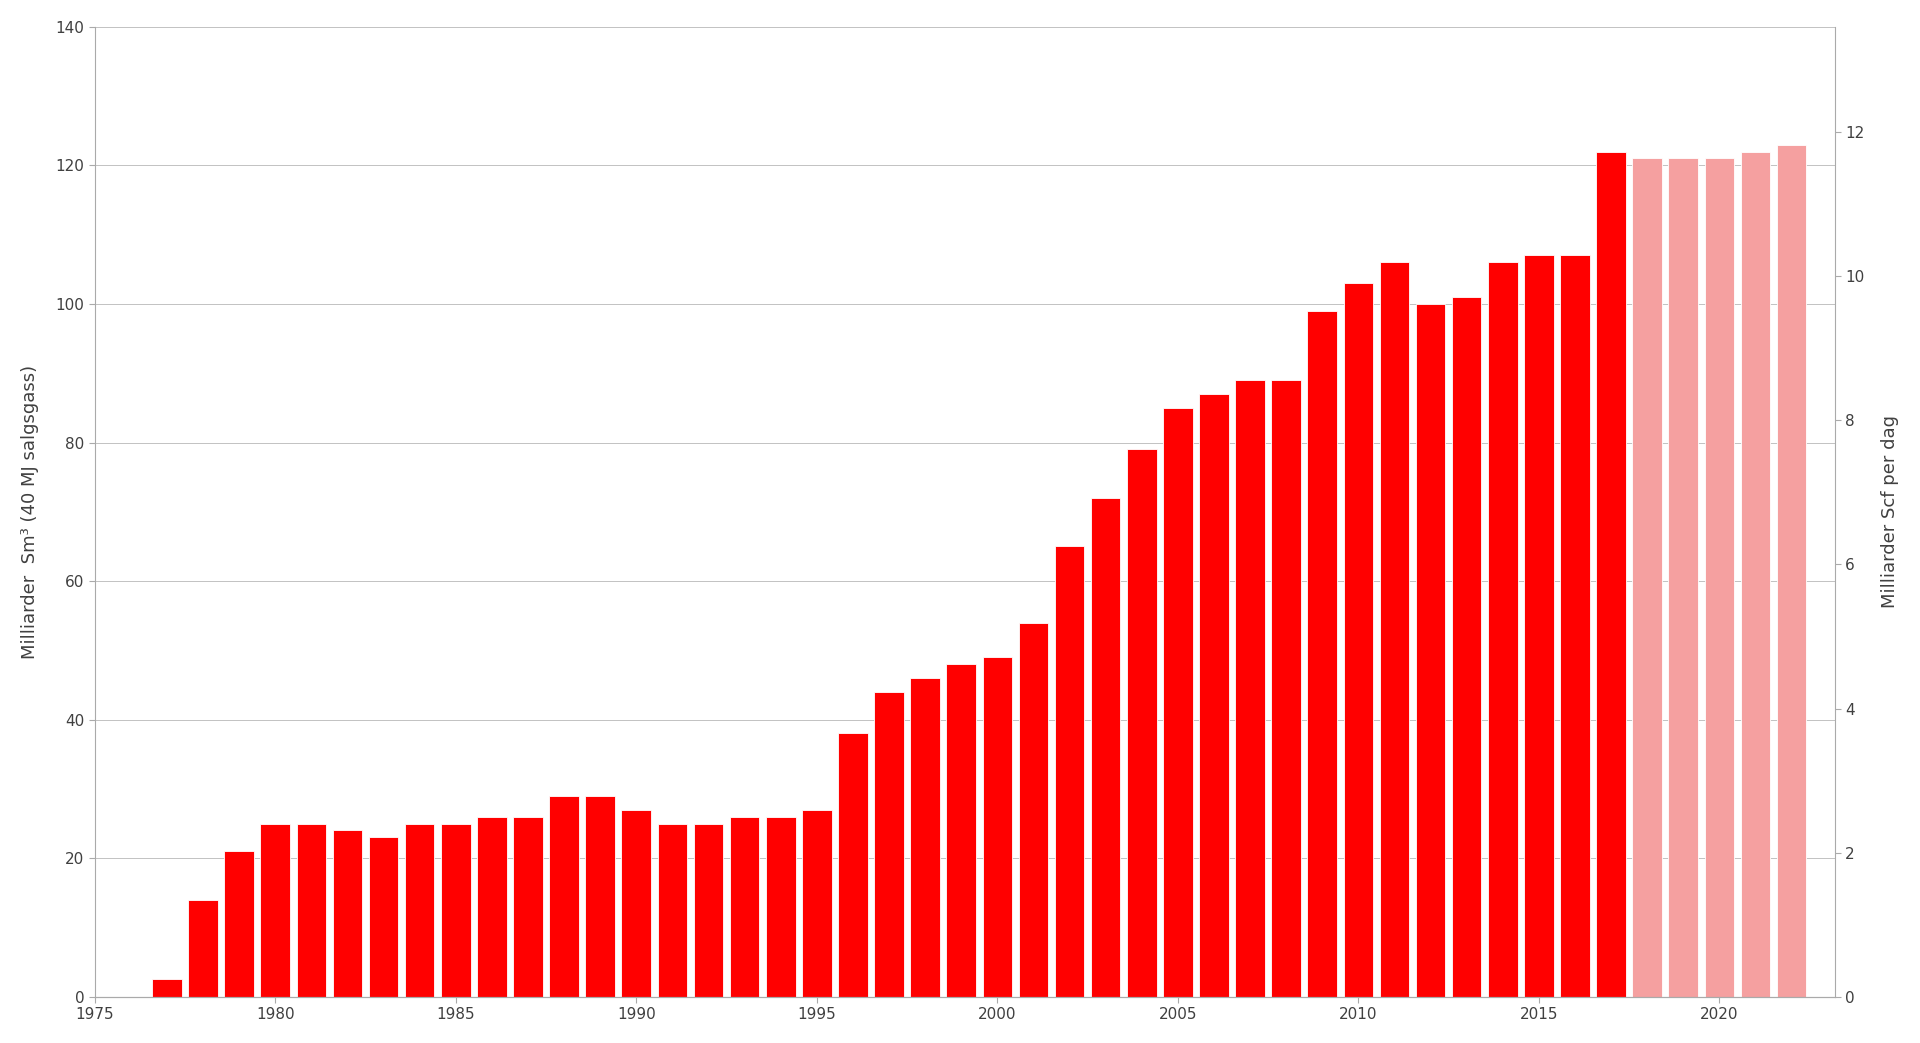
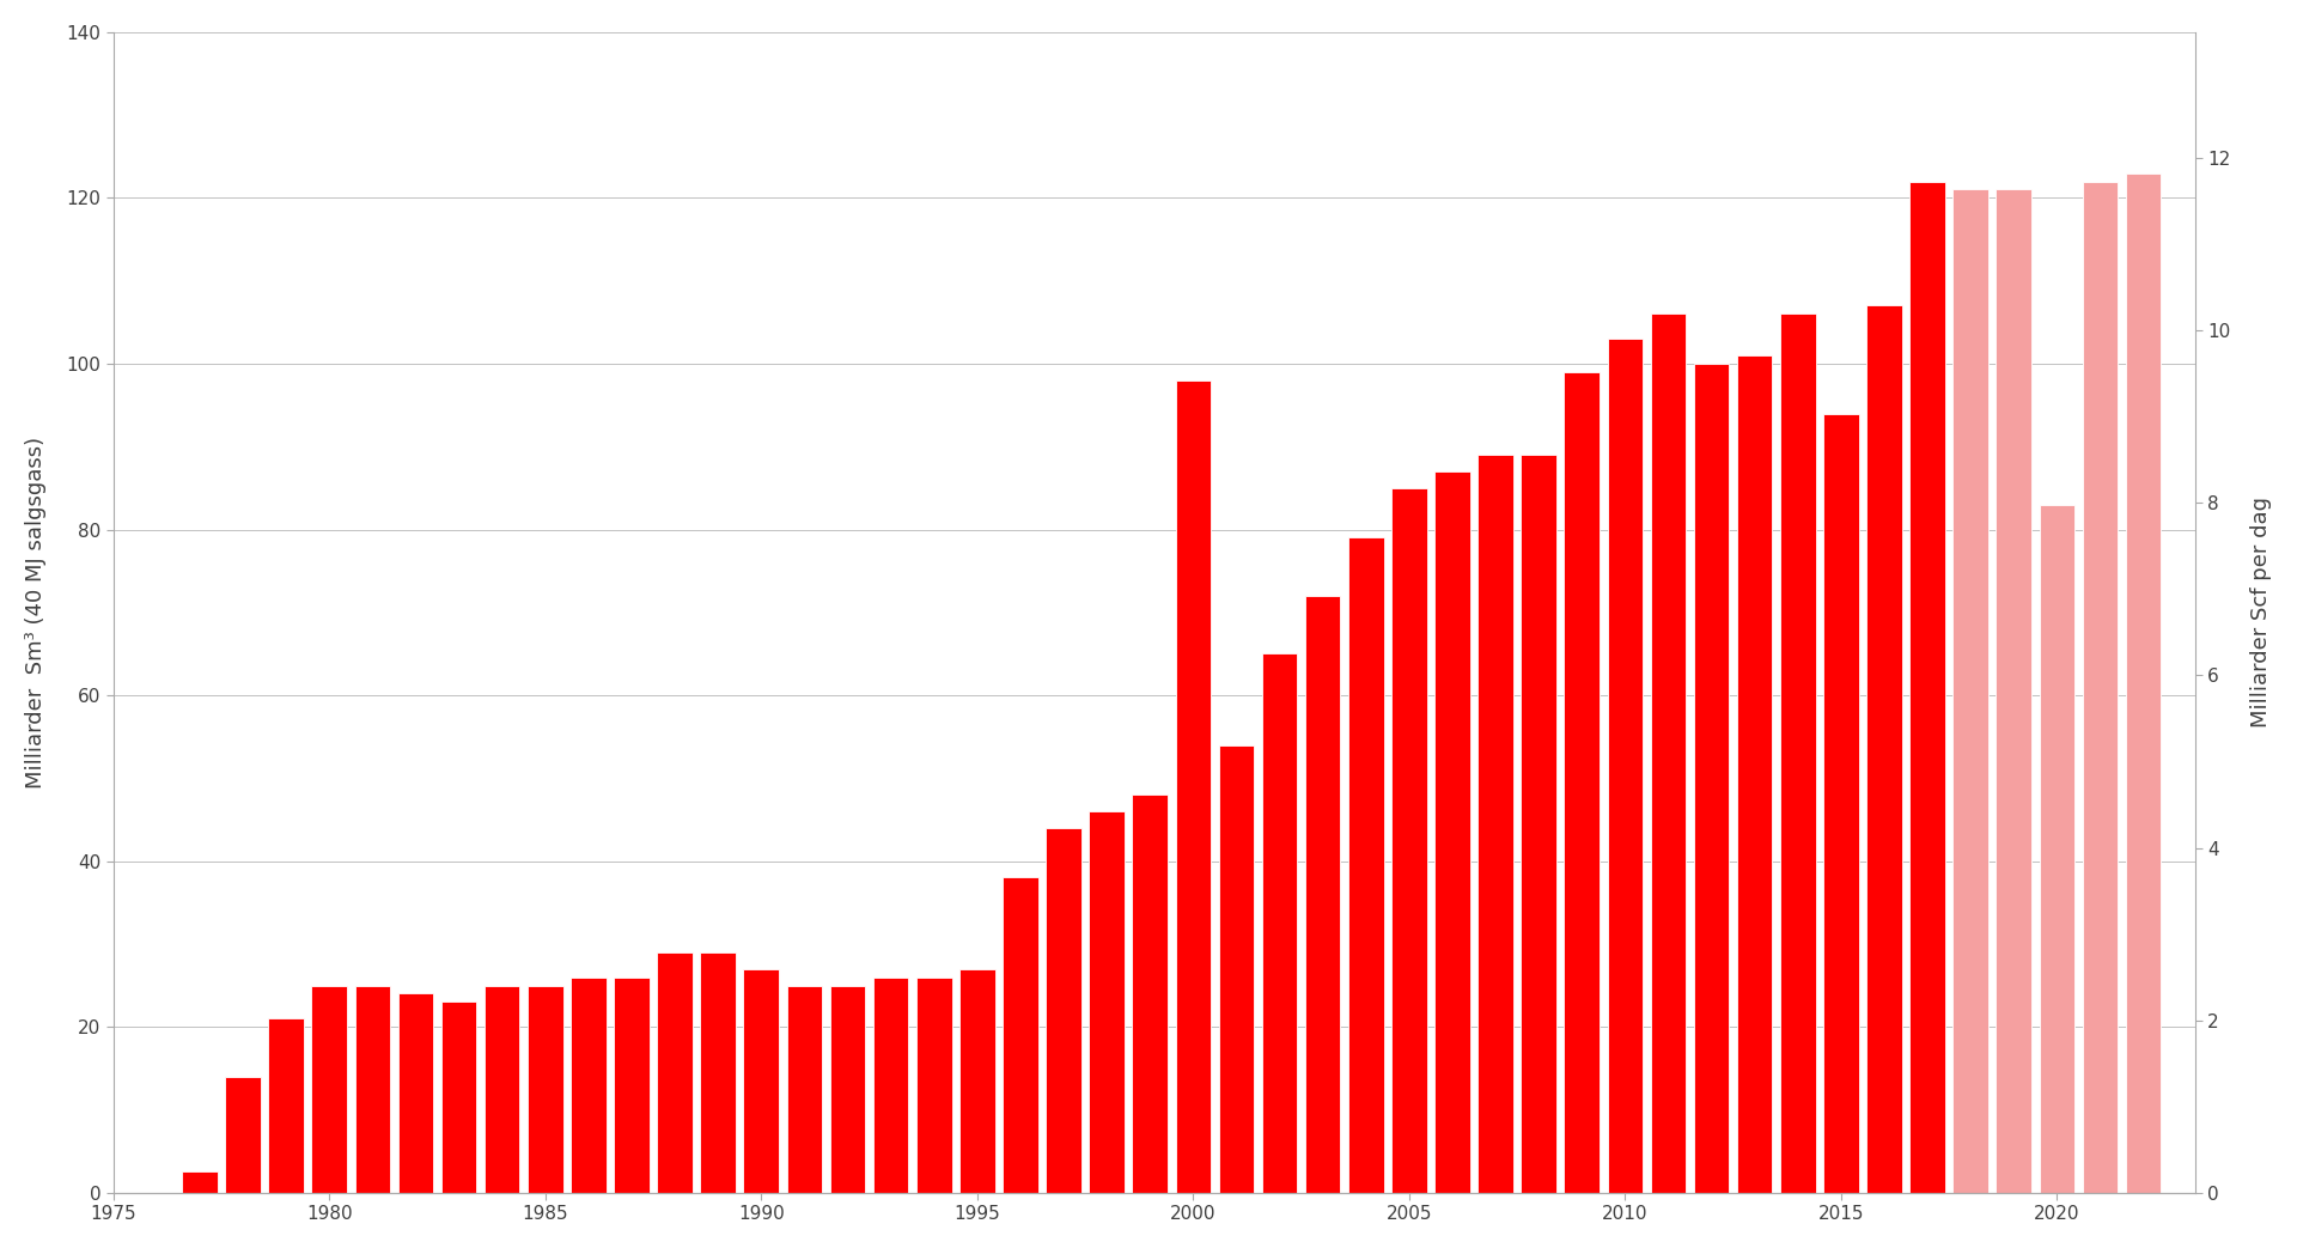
2000: 49.0 -> 98.0
2015: 107.0 -> 94.0
2020: 121.0 -> 83.0
